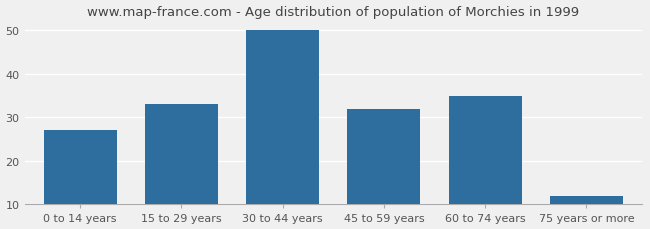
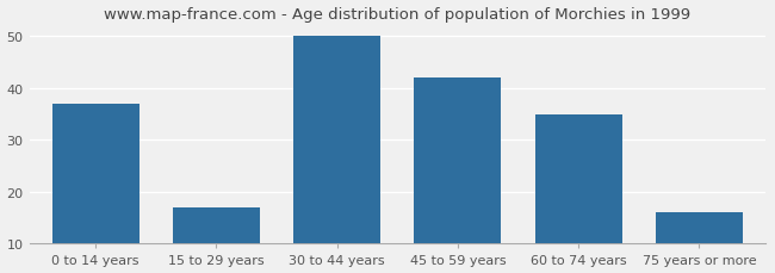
0 to 14 years: 27 -> 37
15 to 29 years: 33 -> 17
45 to 59 years: 32 -> 42
75 years or more: 12 -> 16
